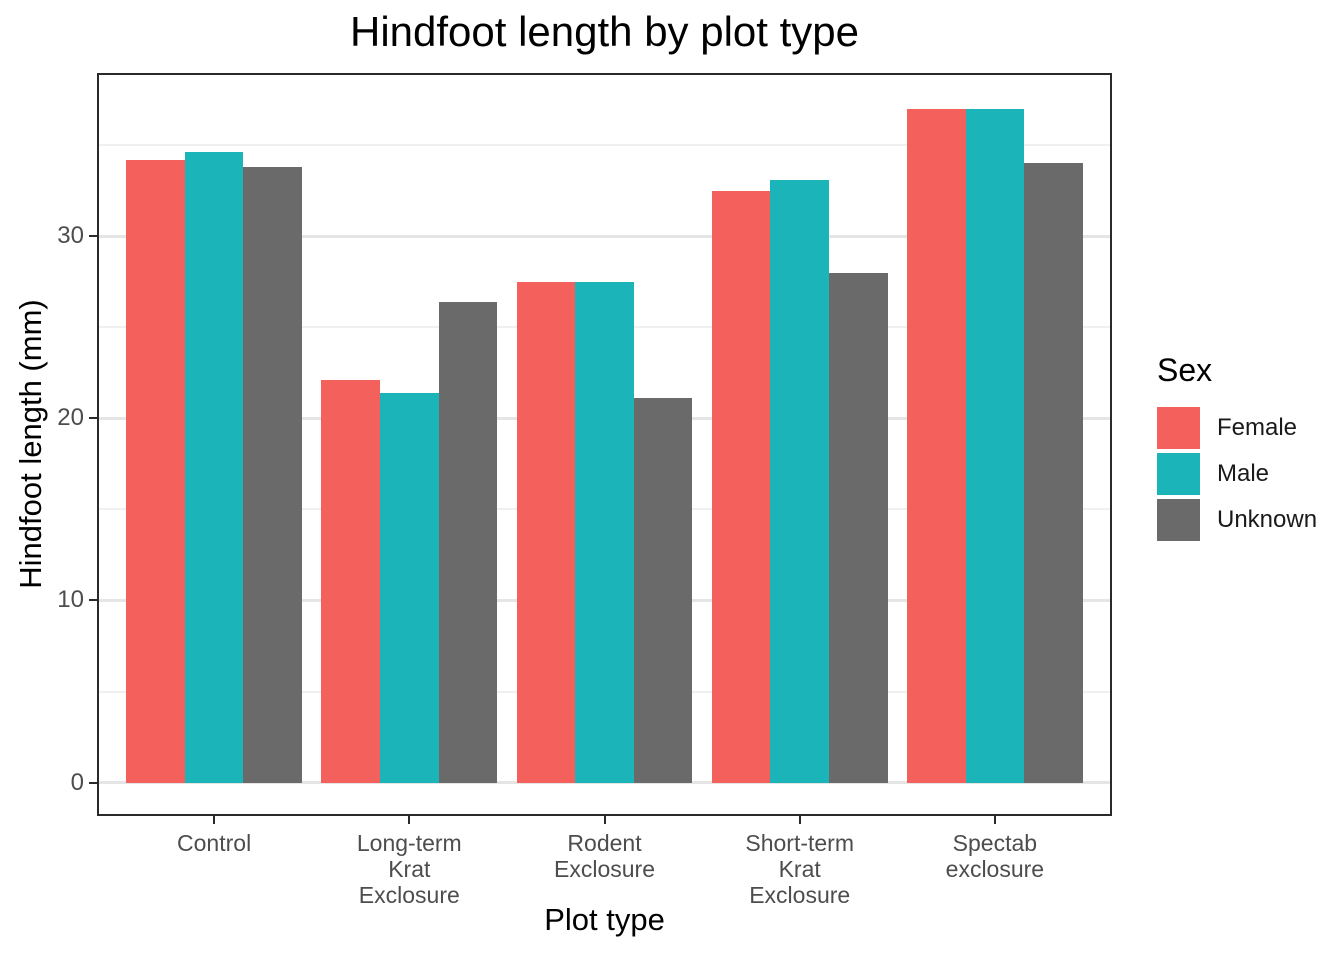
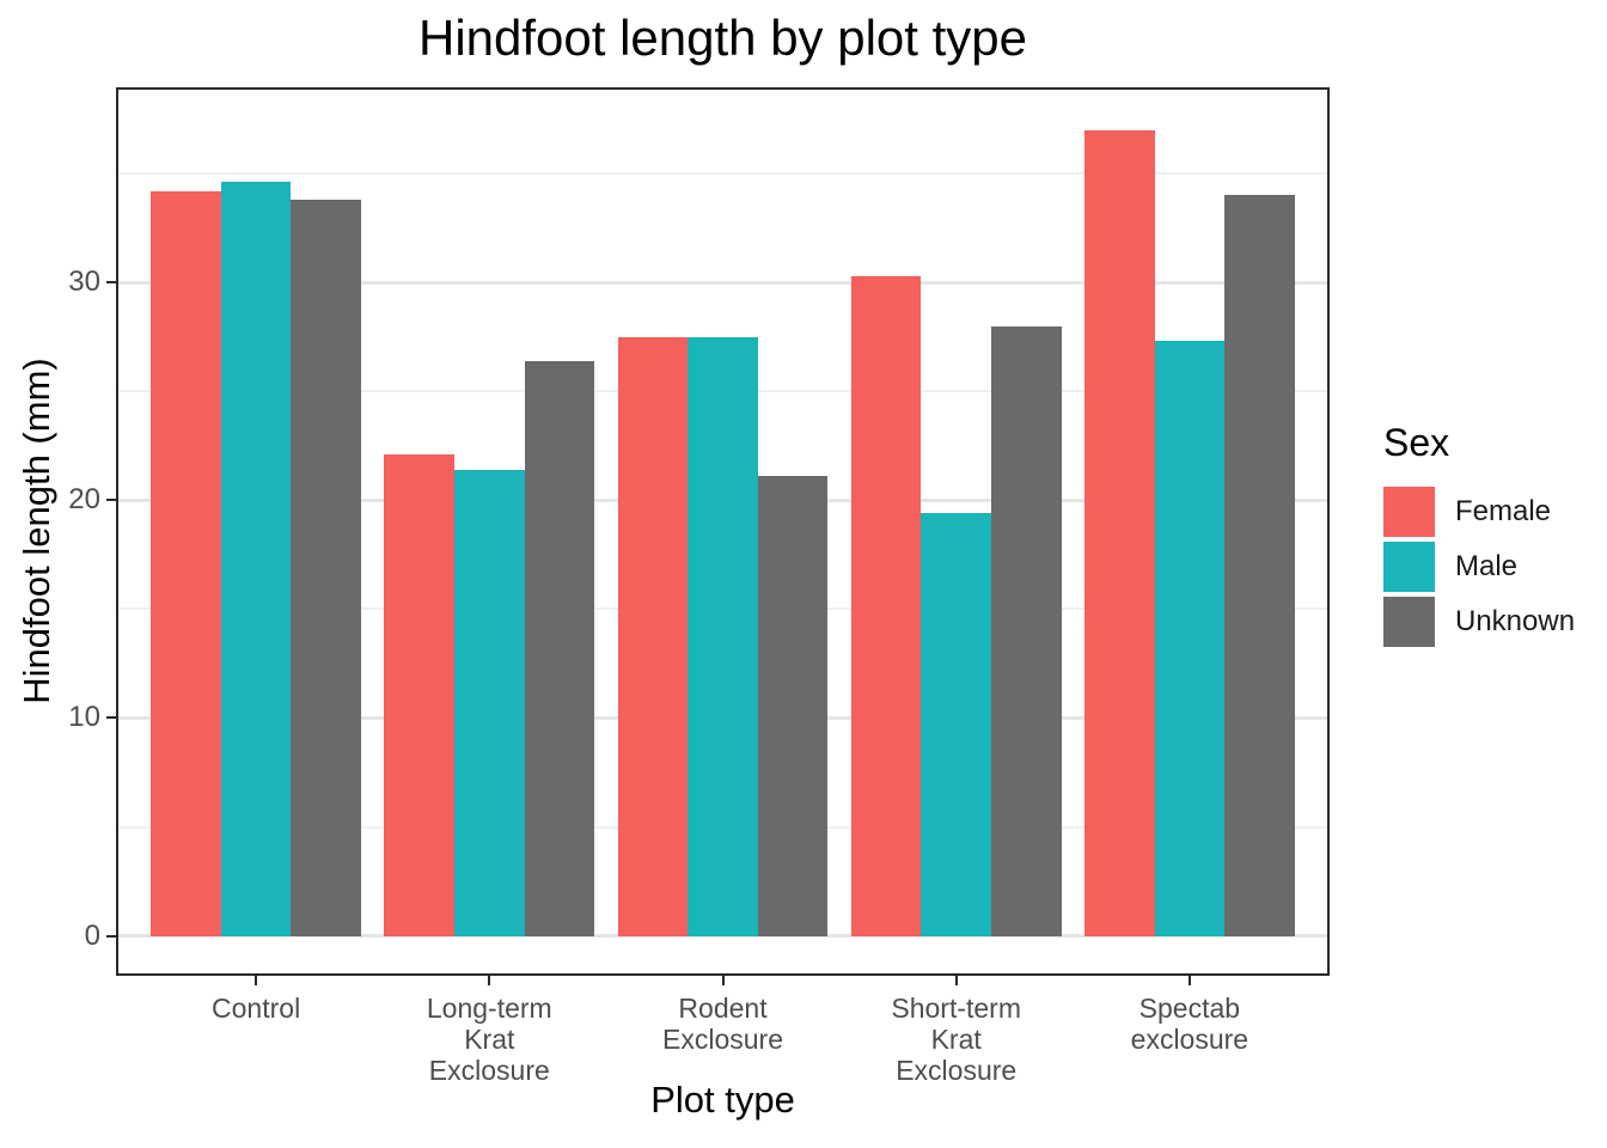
Female/Short-term Krat Exclosure: 32.5 -> 30.3
Male/Short-term Krat Exclosure: 33.1 -> 19.4
Male/Spectab exclosure: 37.0 -> 27.3
